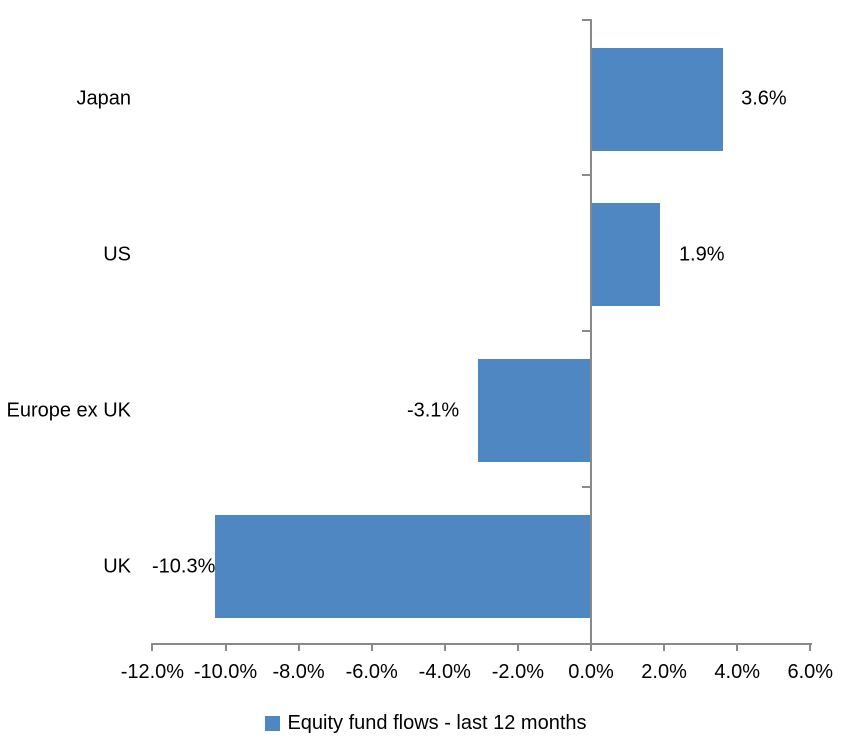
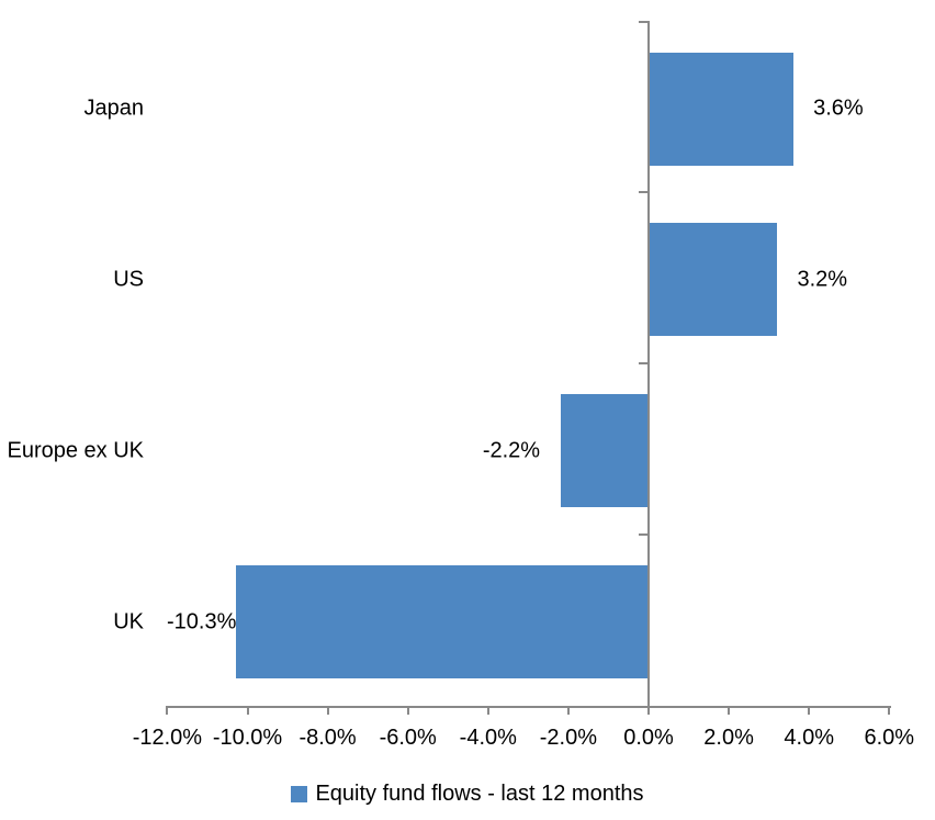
US: 1.9% -> 3.2%
Europe ex UK: -3.1% -> -2.2%
